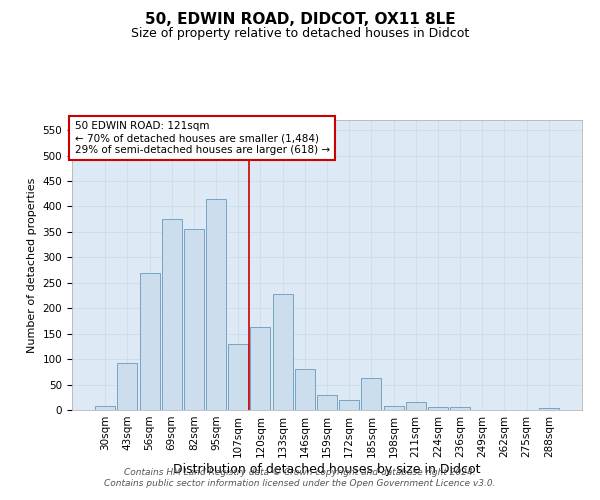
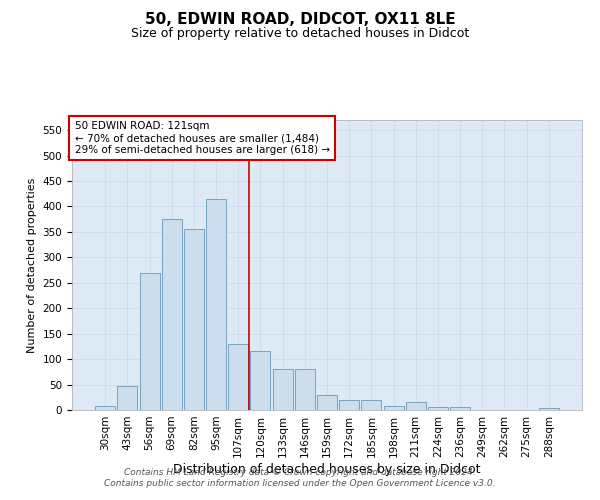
43sqm: 92 -> 47
120sqm: 164 -> 115
133sqm: 228 -> 80
185sqm: 62 -> 20
